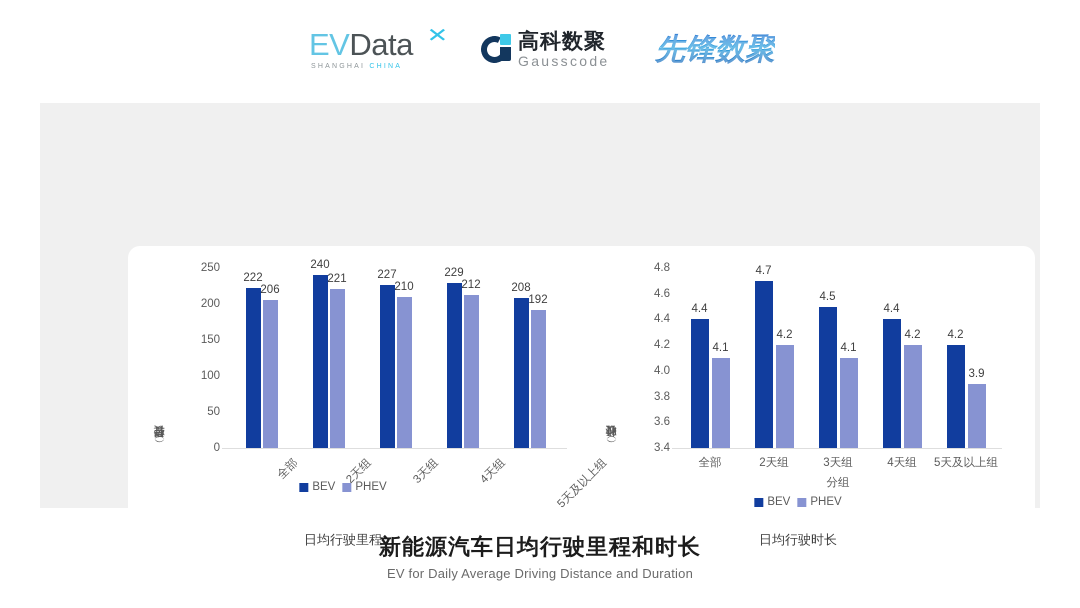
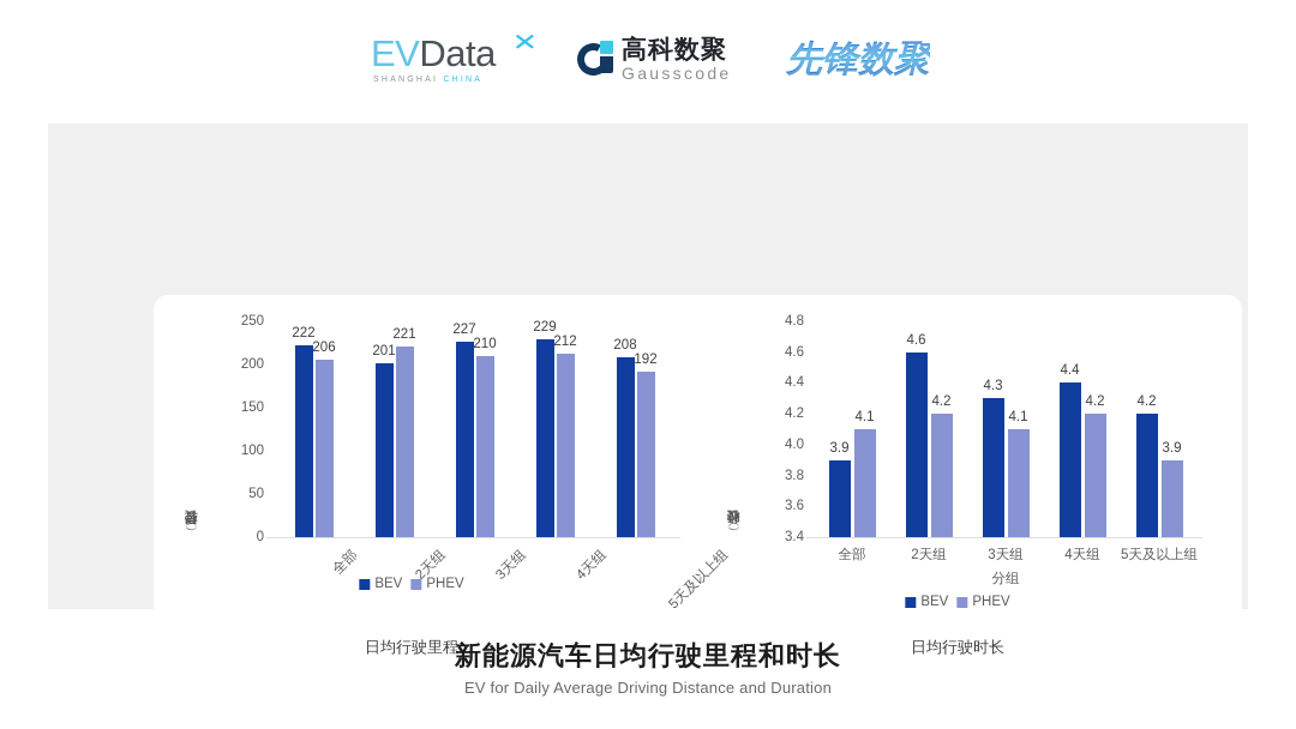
日均行驶里程/BEV/2天组: 240 -> 201
日均行驶时长/BEV/全部: 4.4 -> 3.9
日均行驶时长/BEV/2天组: 4.7 -> 4.6
日均行驶时长/BEV/3天组: 4.5 -> 4.3
